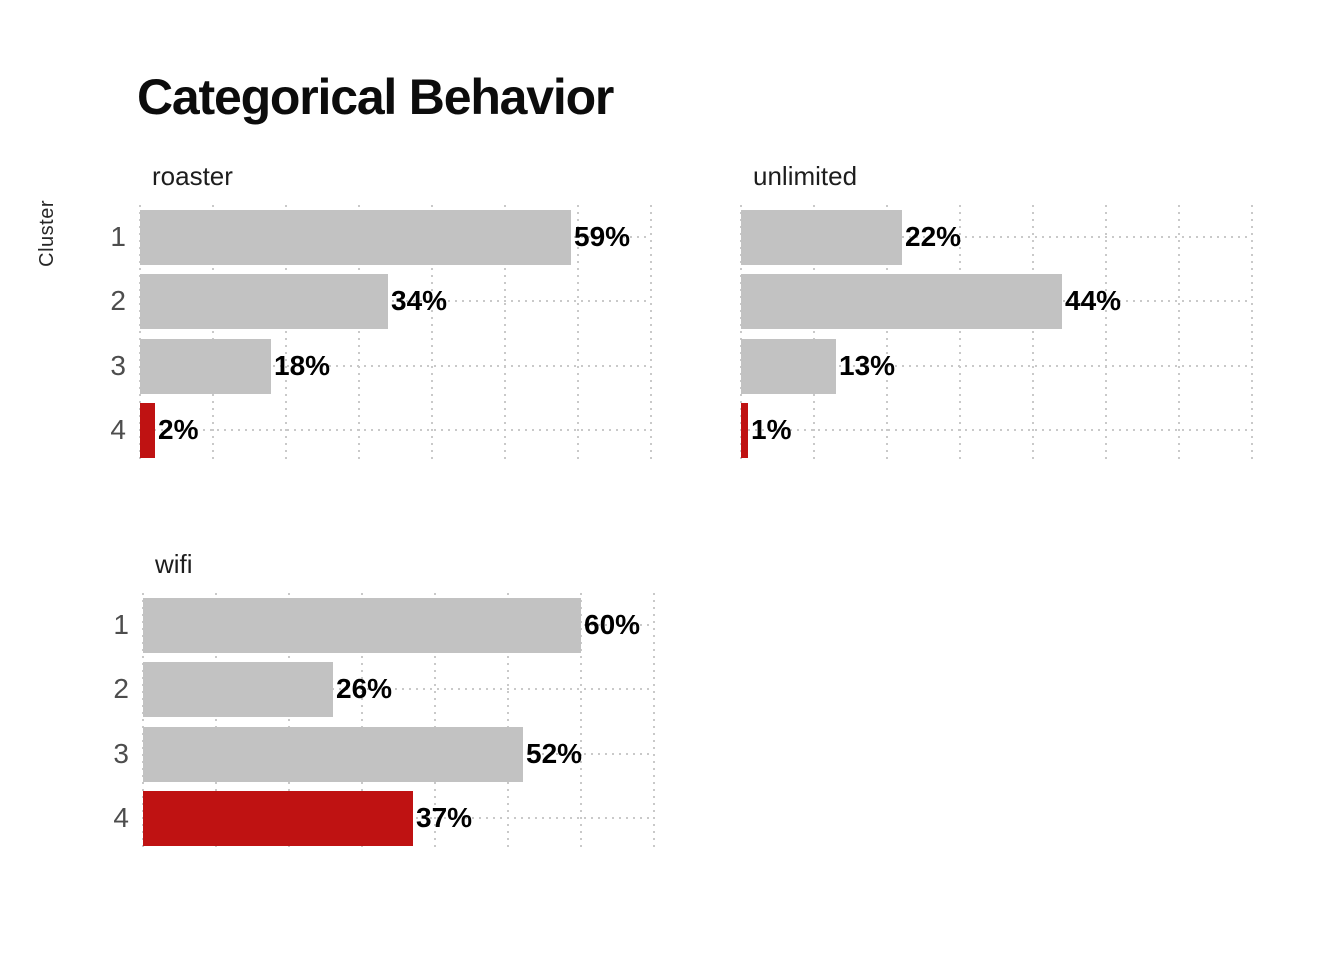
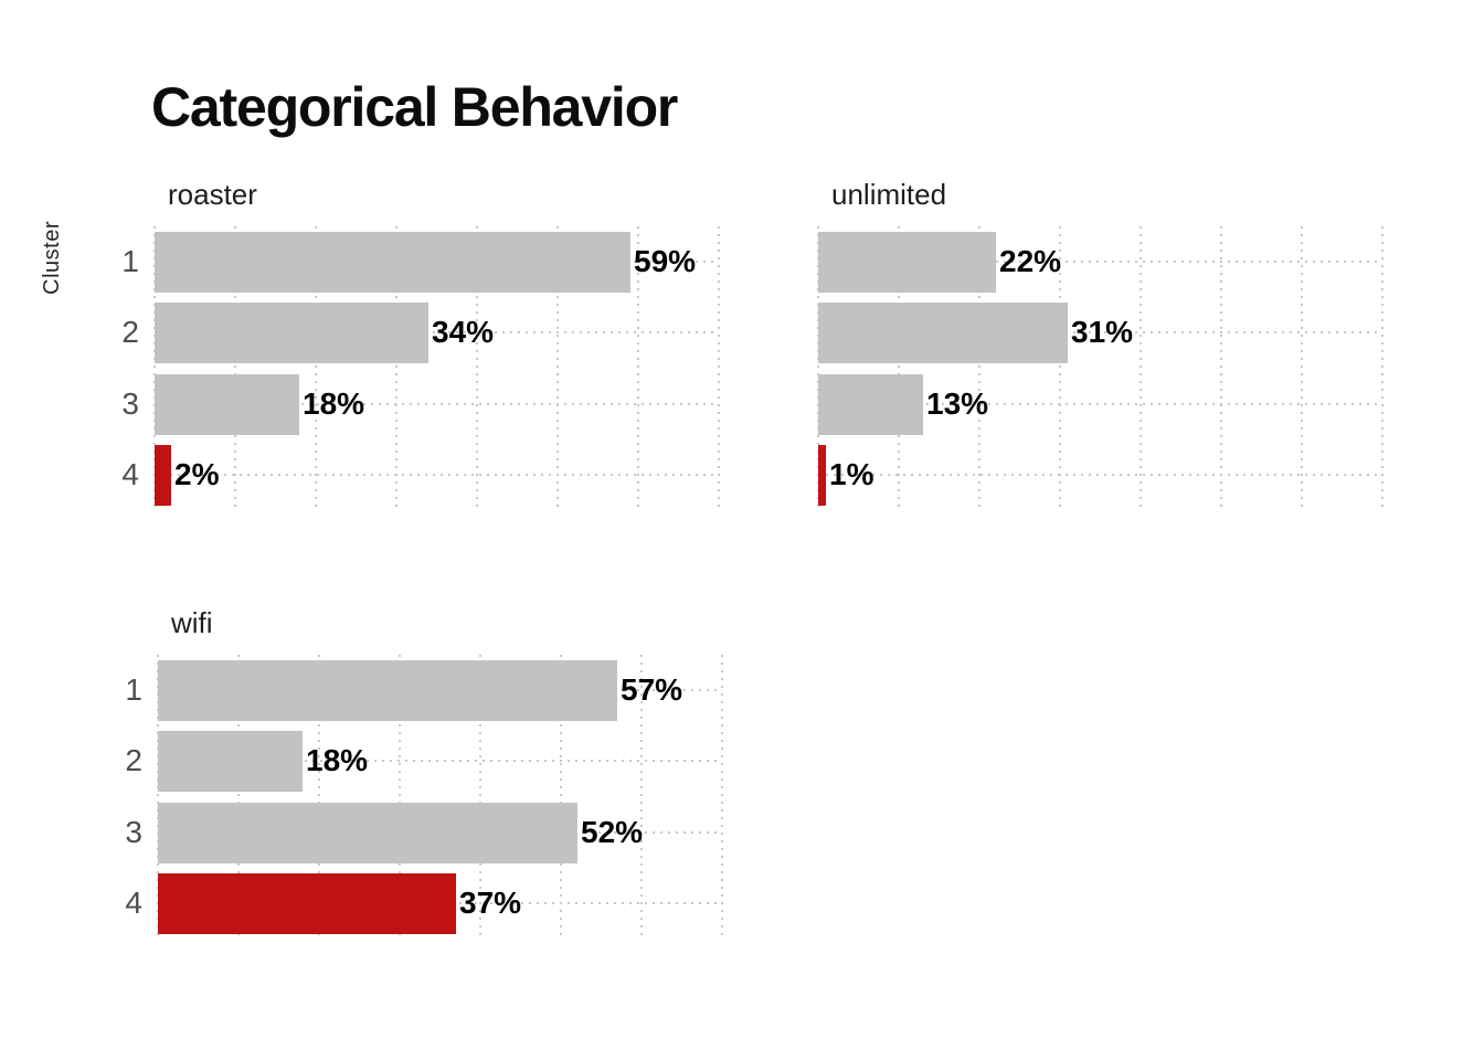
unlimited/2: 44% -> 31%
wifi/1: 60% -> 57%
wifi/2: 26% -> 18%
